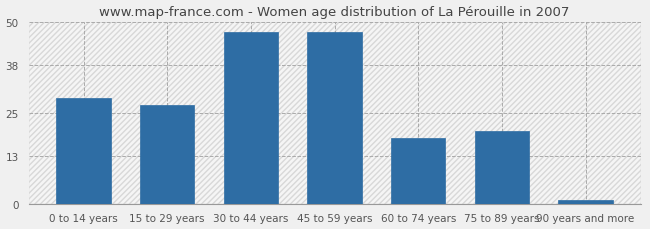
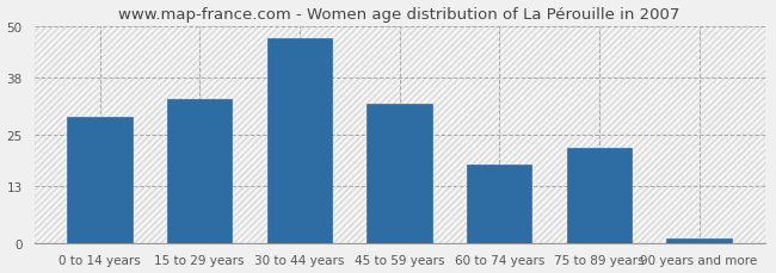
15 to 29 years: 27 -> 33
45 to 59 years: 47 -> 32
75 to 89 years: 20 -> 22
